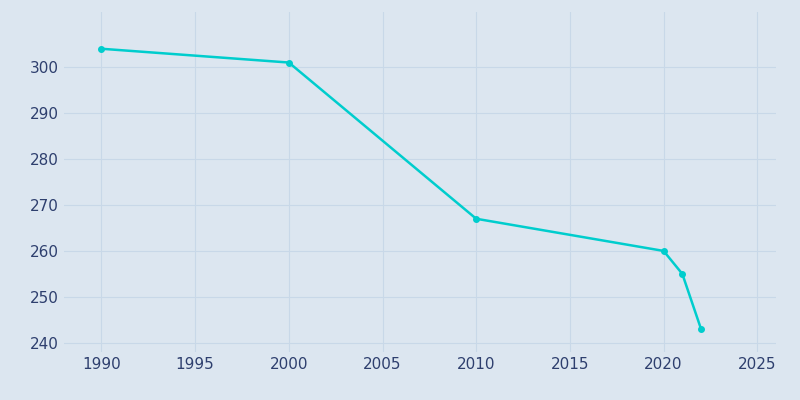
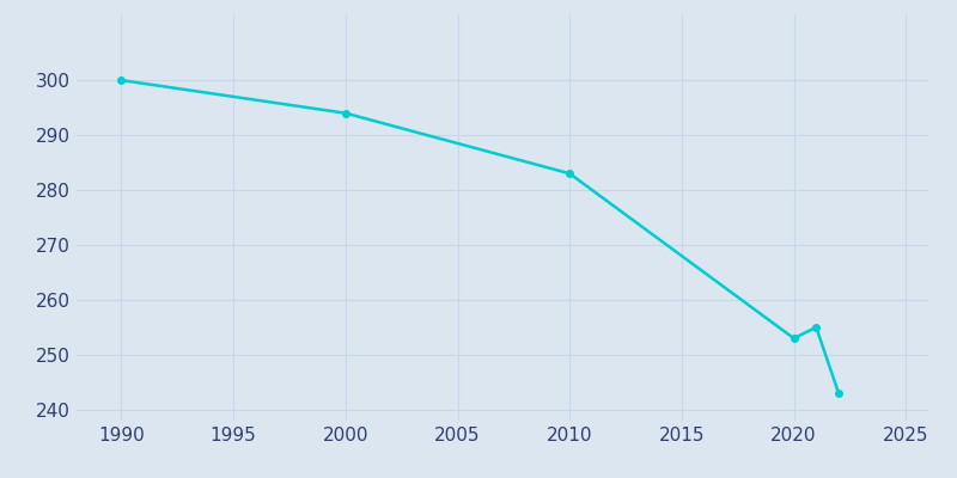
1990: 304 -> 300
2000: 301 -> 294
2010: 267 -> 283
2020: 260 -> 253
